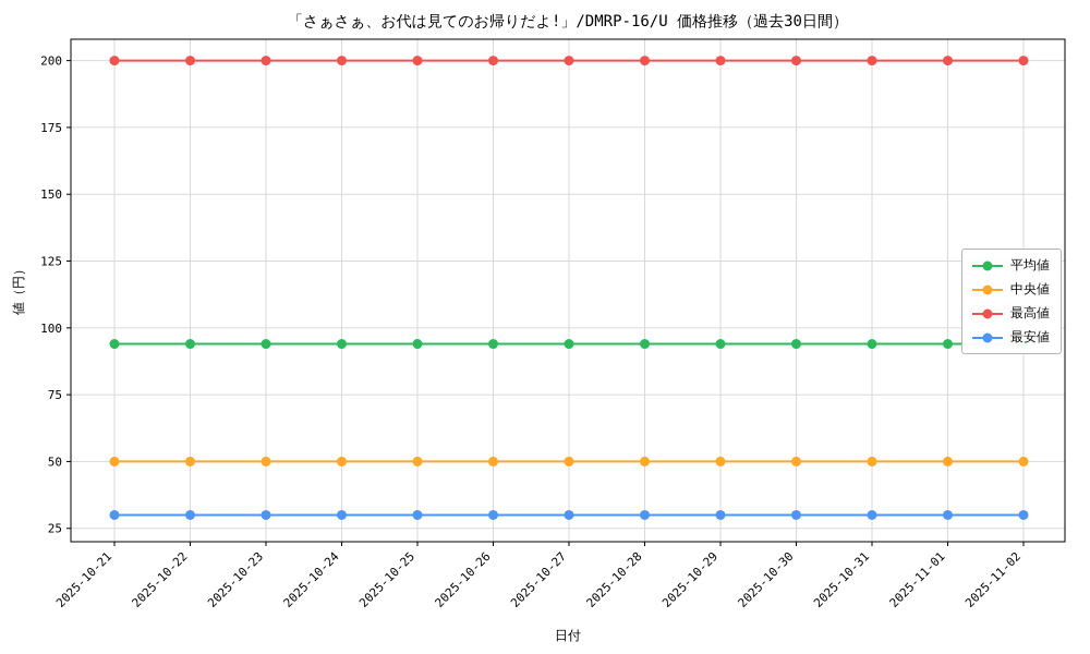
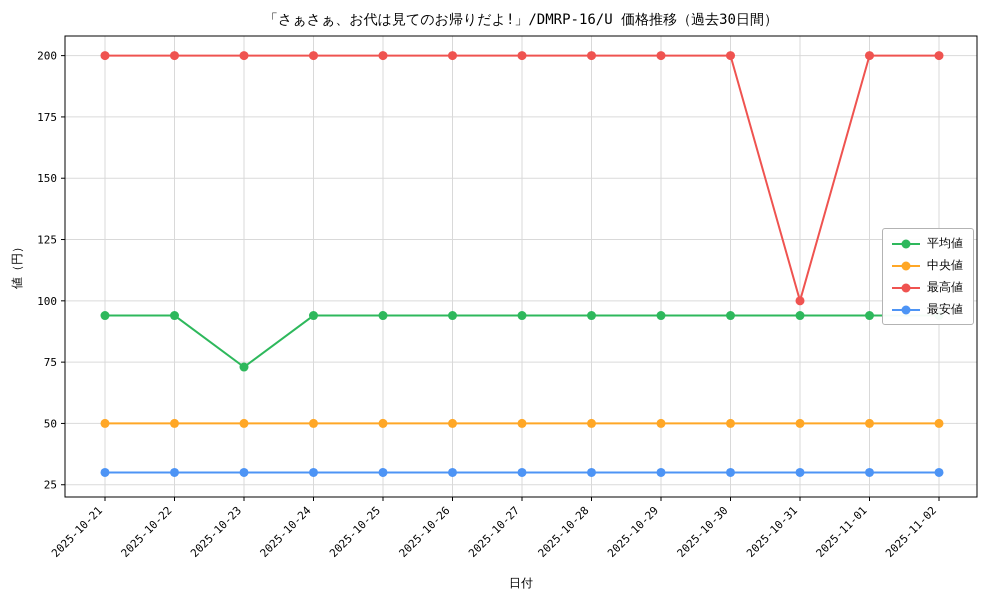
平均値/2025-10-23: 94 -> 73
最高値/2025-10-31: 200 -> 100
